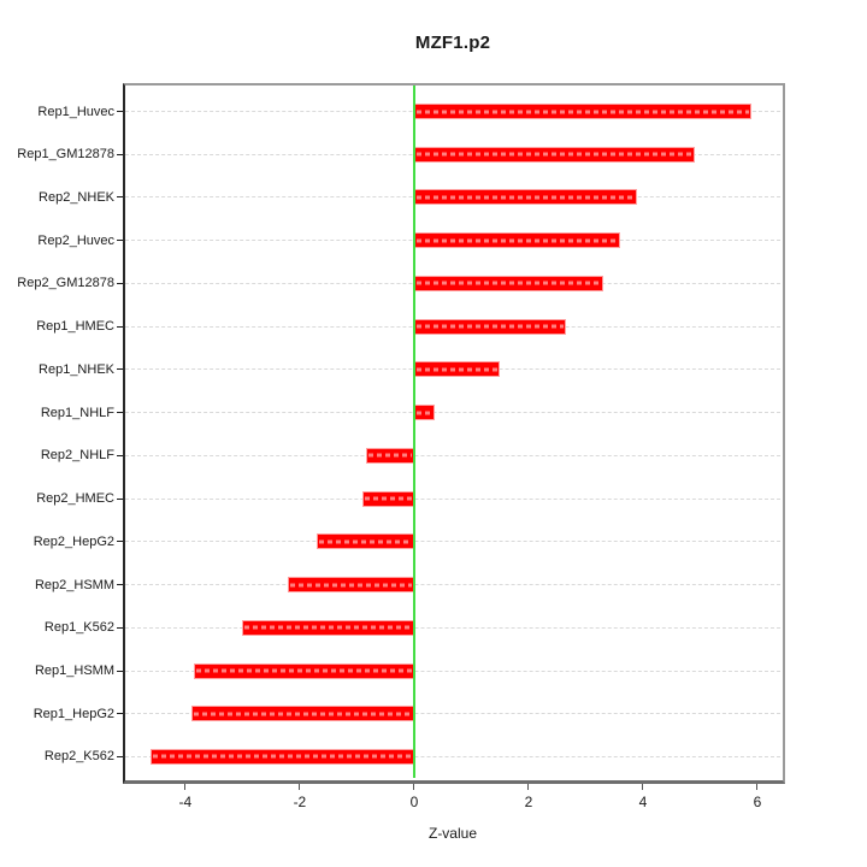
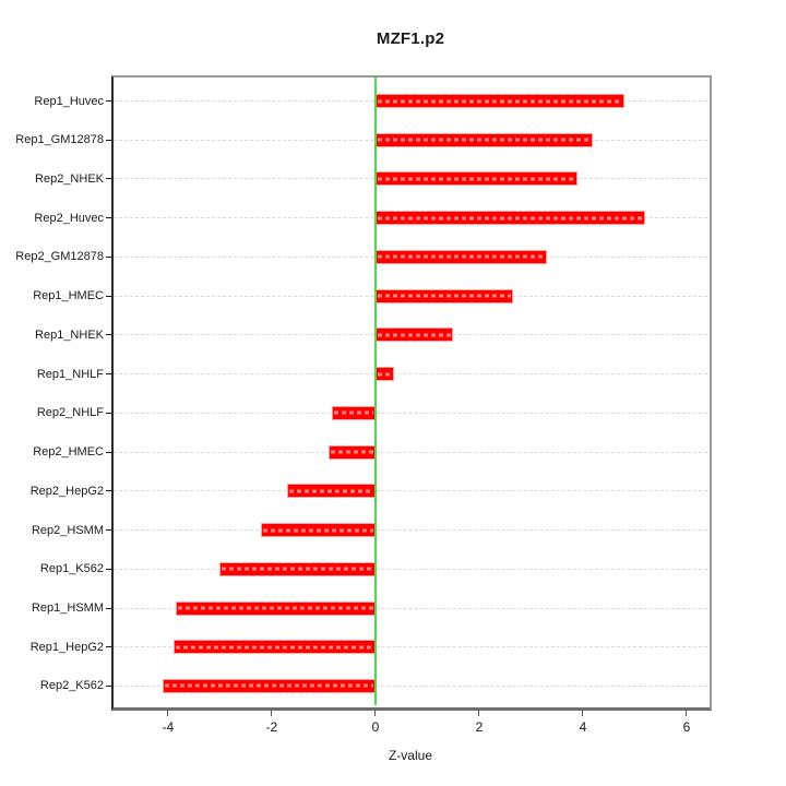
Rep1_Huvec: 5.9 -> 4.8
Rep1_GM12878: 4.9 -> 4.2
Rep2_Huvec: 3.6 -> 5.2
Rep2_K562: -4.6 -> -4.1
